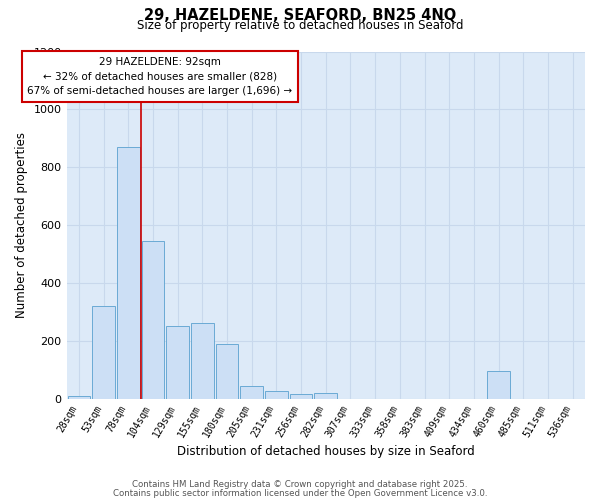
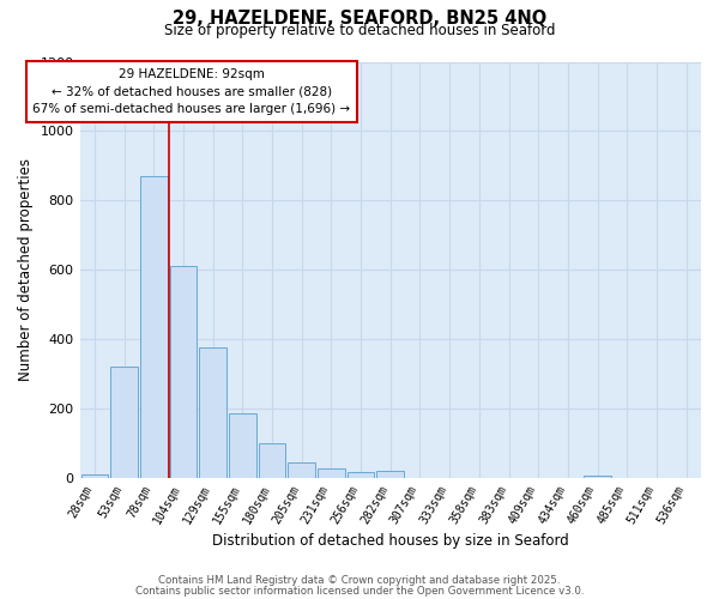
104sqm: 545 -> 610
129sqm: 250 -> 375
155sqm: 260 -> 185
180sqm: 190 -> 100
460sqm: 95 -> 5
